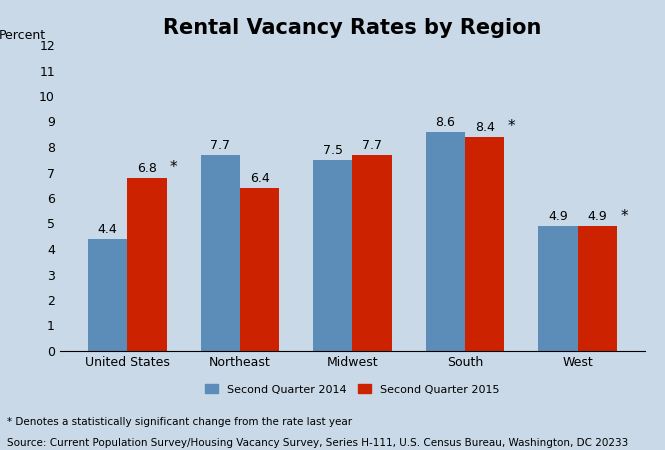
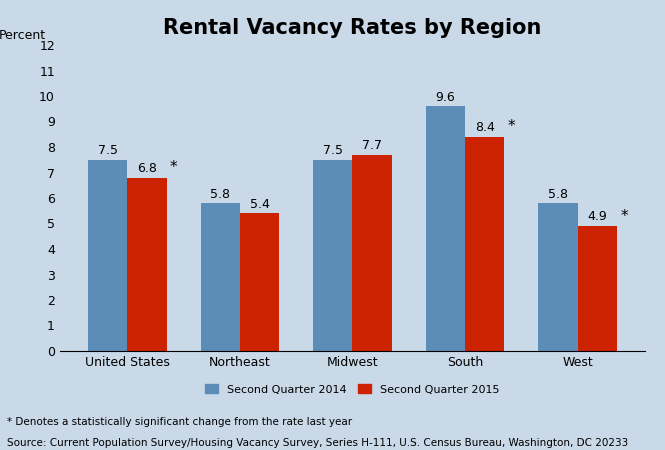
Second Quarter 2014/United States: 4.4 -> 7.5
Second Quarter 2014/Northeast: 7.7 -> 5.8
Second Quarter 2015/Northeast: 6.4 -> 5.4
Second Quarter 2014/South: 8.6 -> 9.6
Second Quarter 2014/West: 4.9 -> 5.8
